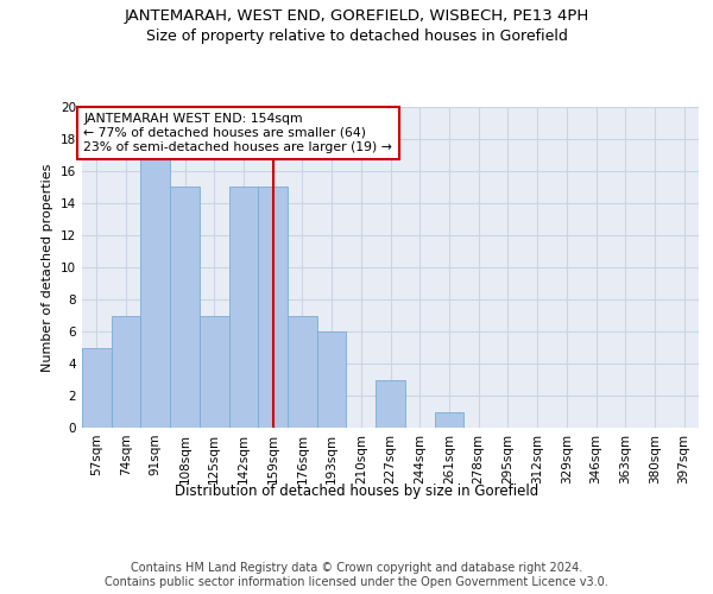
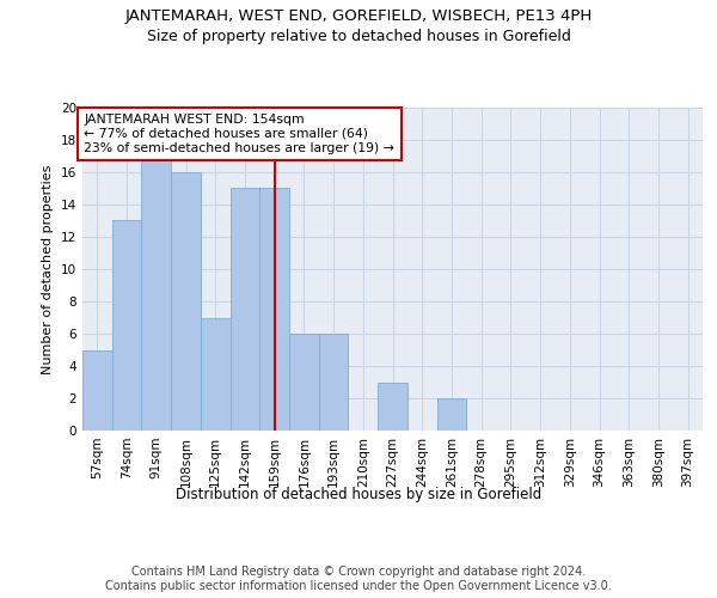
74sqm: 7 -> 13
108sqm: 15 -> 16
176sqm: 7 -> 6
261sqm: 1 -> 2
